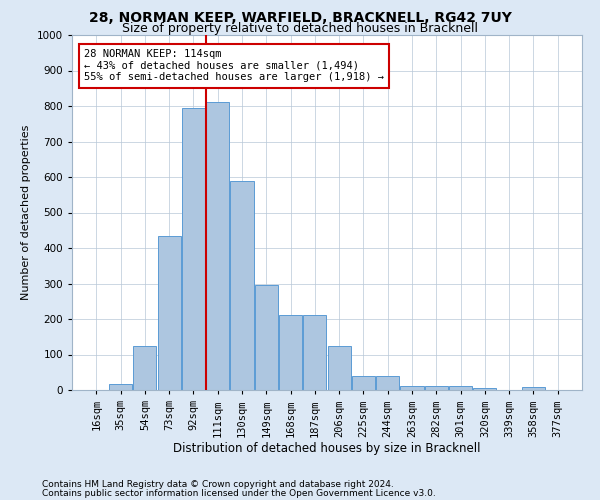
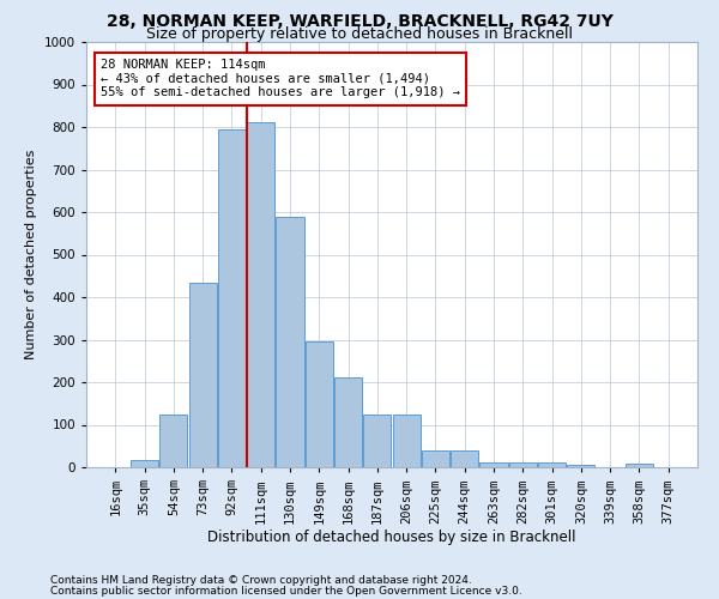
187sqm: 212 -> 125
